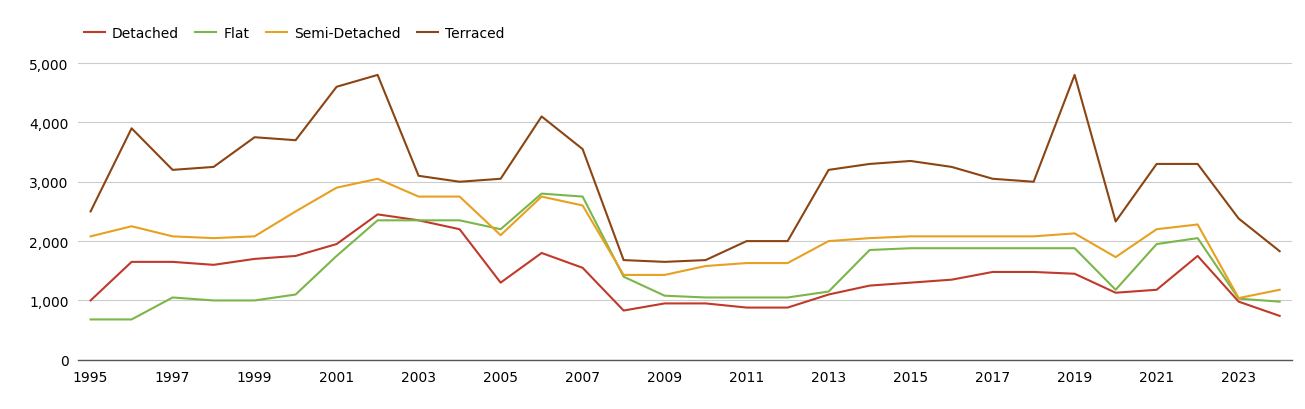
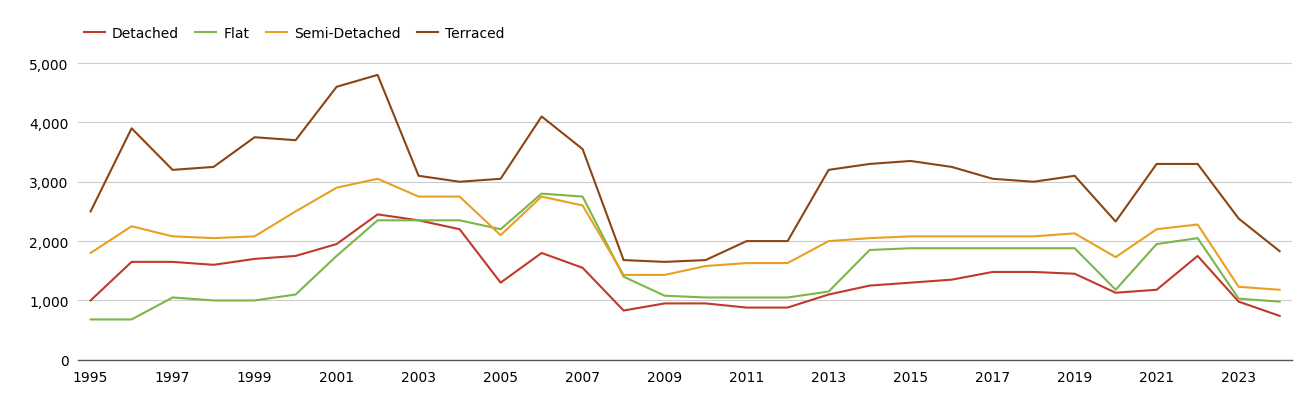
Semi-Detached/1995: 2,080 -> 1,800
Terraced/2019: 4,800 -> 3,100
Semi-Detached/2023: 1,040 -> 1,230
